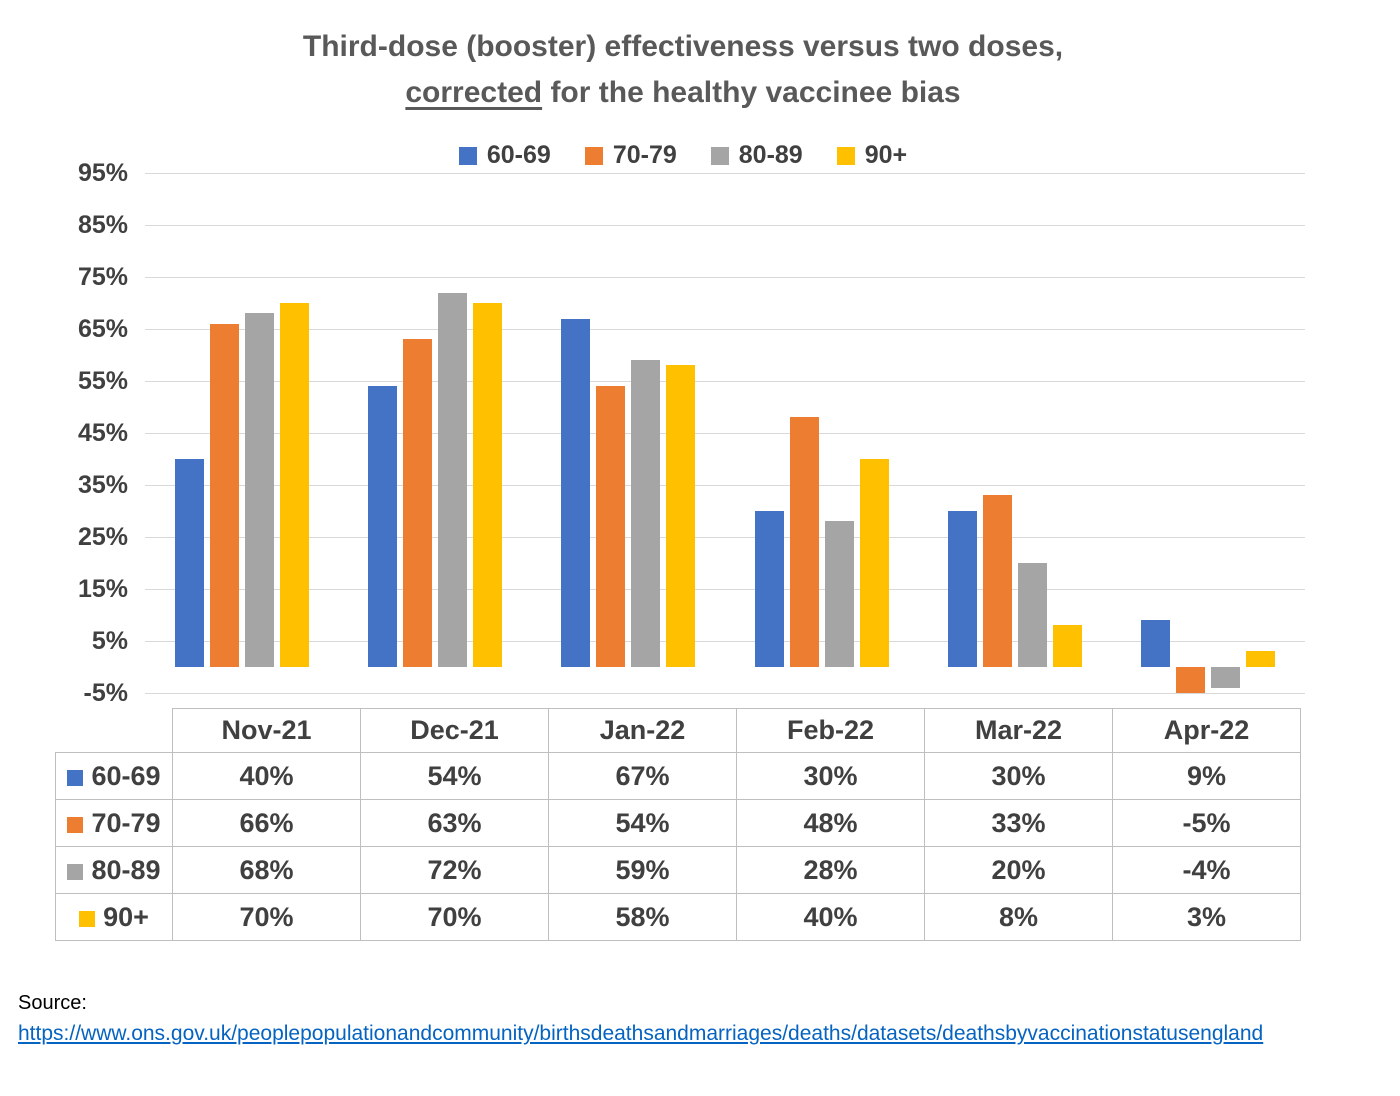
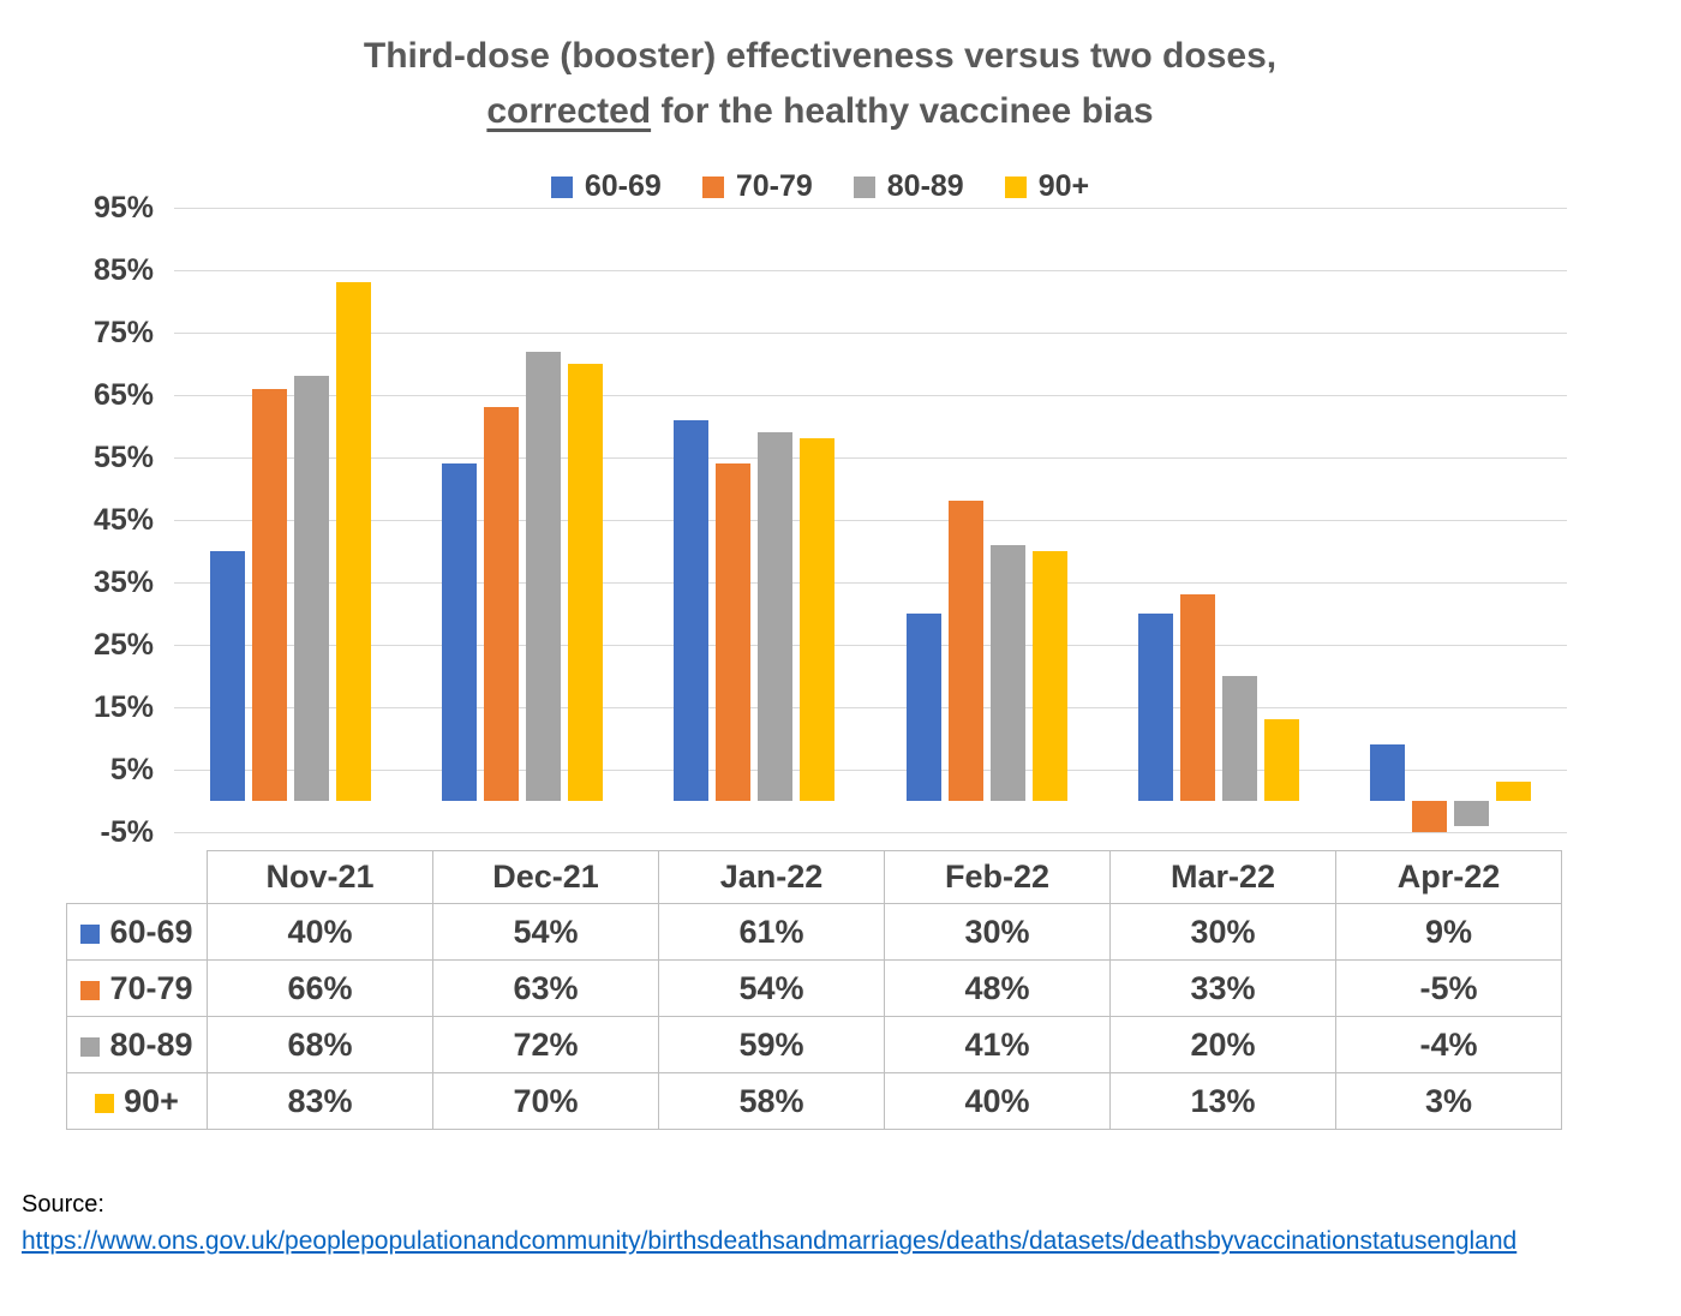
90+/Nov-21: 70% -> 83%
60-69/Jan-22: 67% -> 61%
80-89/Feb-22: 28% -> 41%
90+/Mar-22: 8% -> 13%
